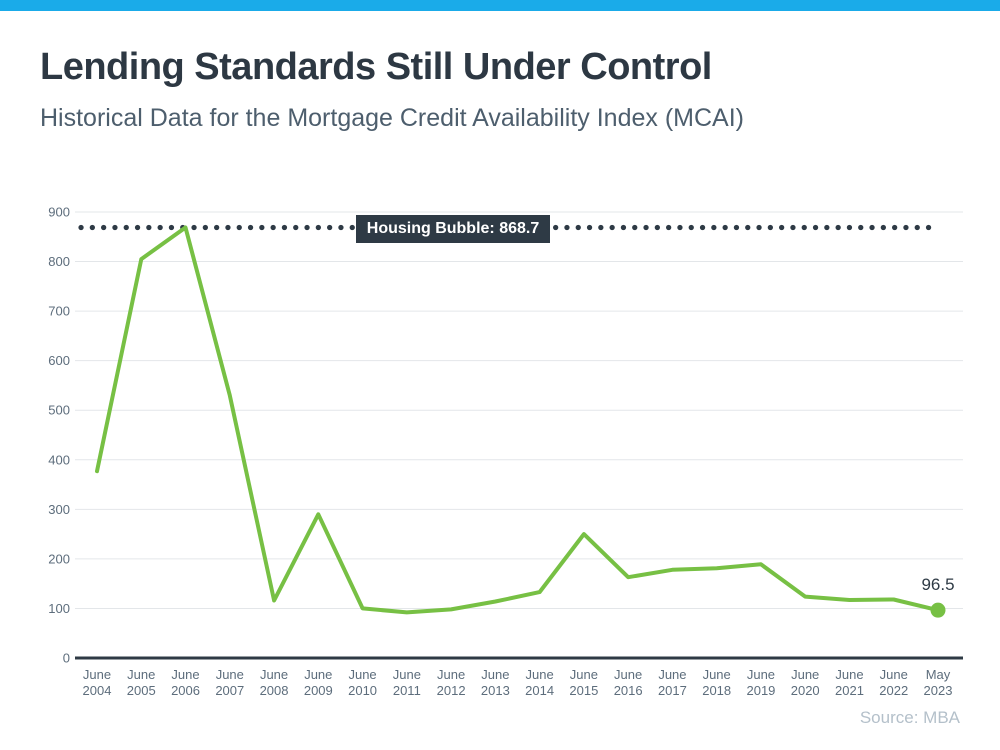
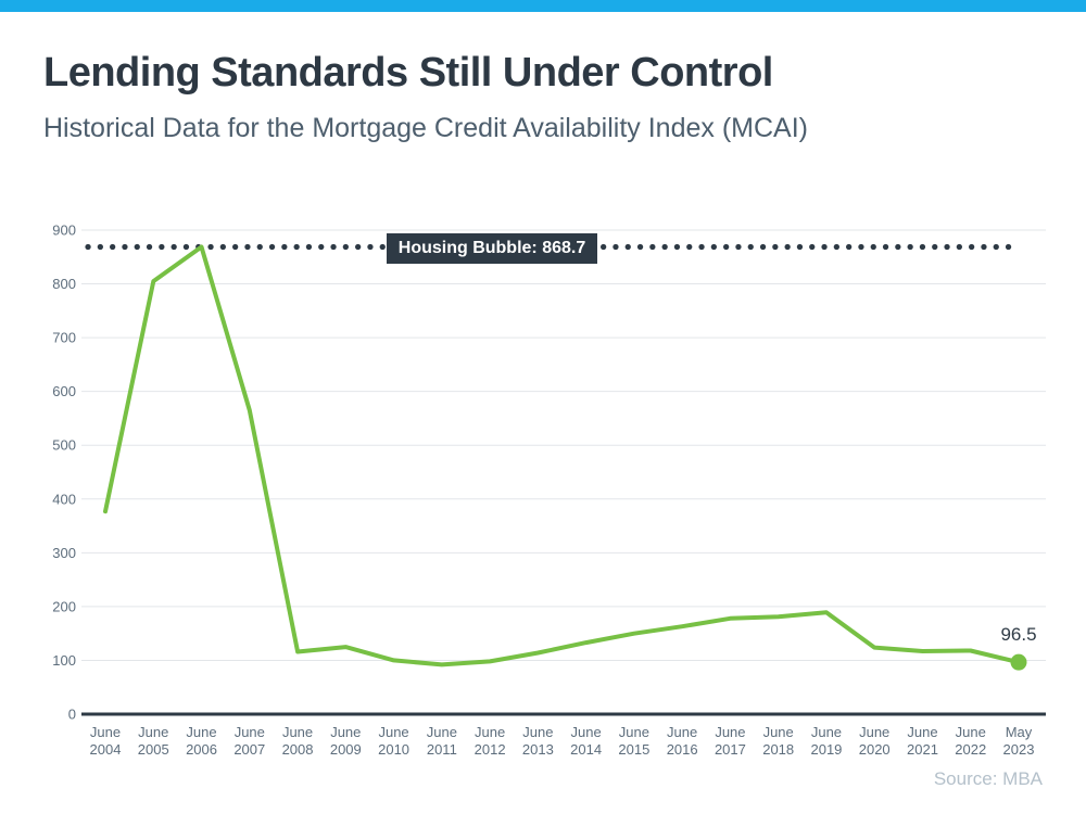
June 2007: 530 -> 560
June 2009: 290 -> 120
June 2015: 250 -> 150
